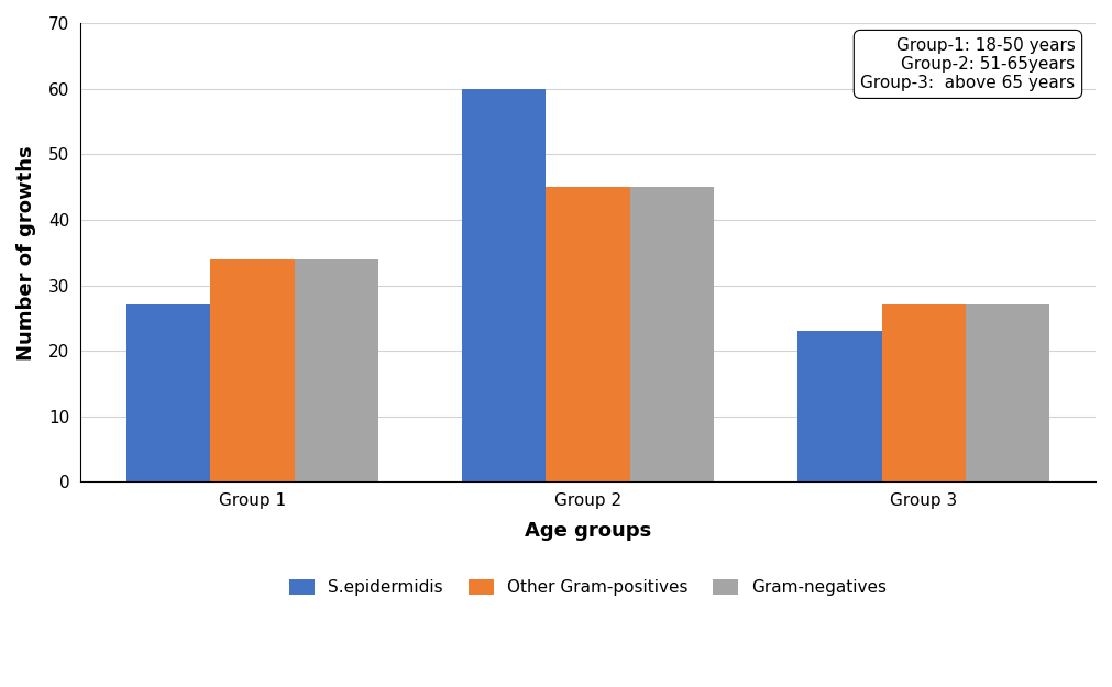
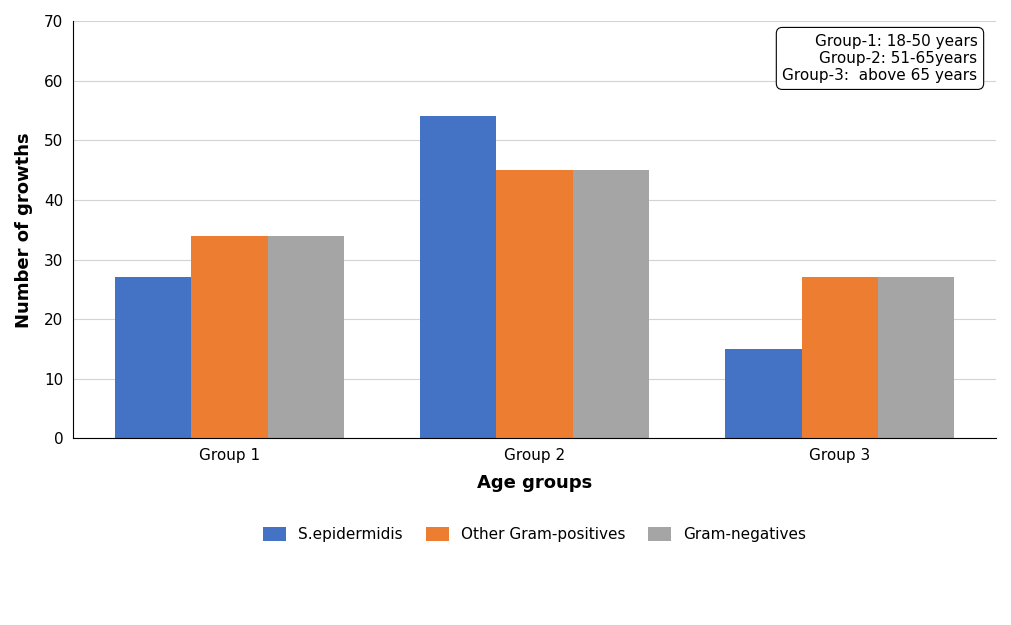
S.epidermidis/Group 2: 60 -> 54
S.epidermidis/Group 3: 23 -> 15
